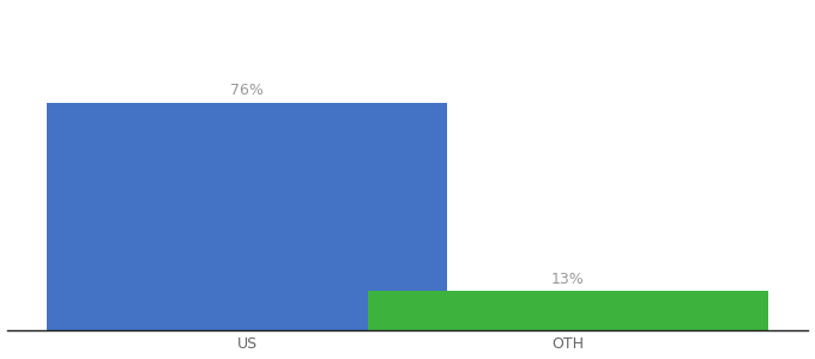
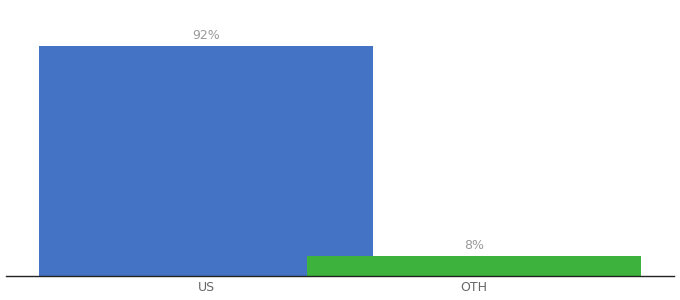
US: 76% -> 92%
OTH: 13% -> 8%
